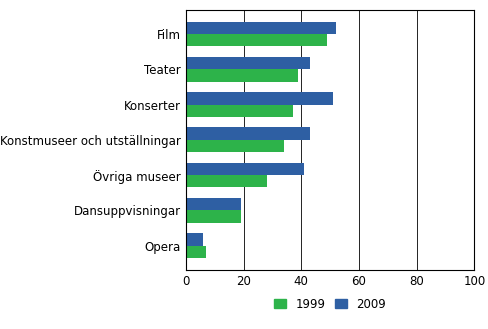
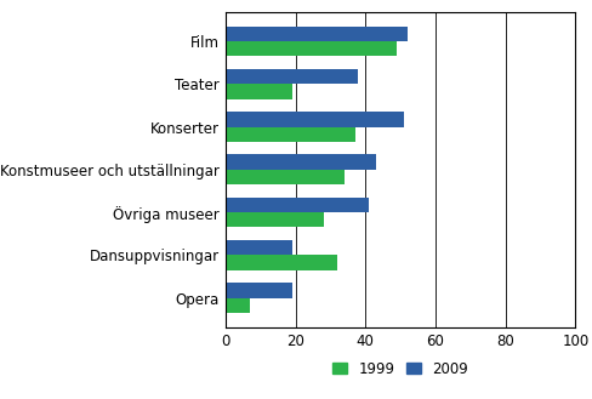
2009/Teater: 43 -> 38
1999/Teater: 39 -> 19
1999/Dansuppvisningar: 19 -> 32
2009/Opera: 6 -> 19
